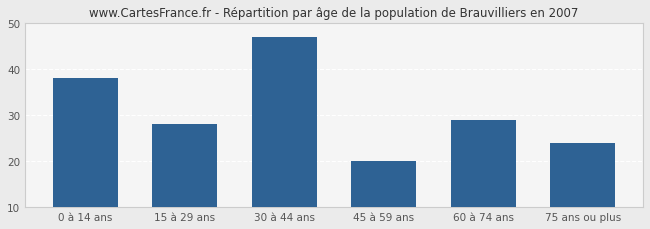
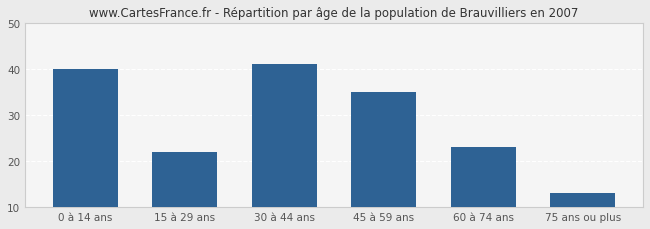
0 à 14 ans: 38 -> 40
15 à 29 ans: 28 -> 22
30 à 44 ans: 47 -> 41
45 à 59 ans: 20 -> 35
60 à 74 ans: 29 -> 23
75 ans ou plus: 24 -> 13
